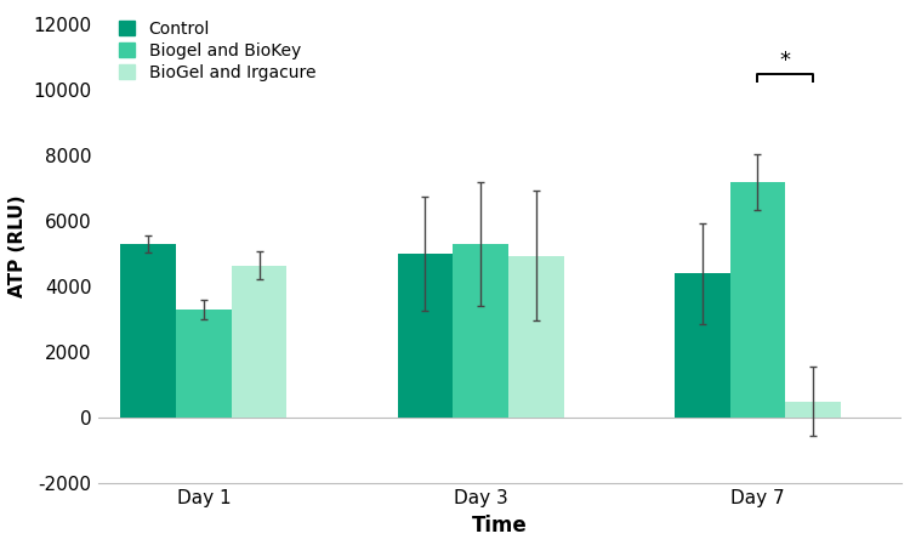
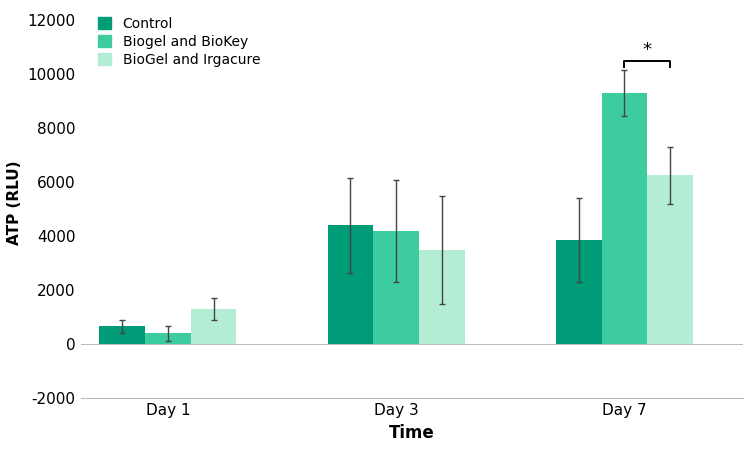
Control/Day 1: 5300 -> 650
Biogel and BioKey/Day 1: 3300 -> 400
BioGel and Irgacure/Day 1: 4650 -> 1300
Control/Day 3: 5000 -> 4400
Biogel and BioKey/Day 3: 5300 -> 4200
BioGel and Irgacure/Day 3: 4950 -> 3500
Control/Day 7: 4400 -> 3850
Biogel and BioKey/Day 7: 7200 -> 9300
BioGel and Irgacure/Day 7: 500 -> 6250
